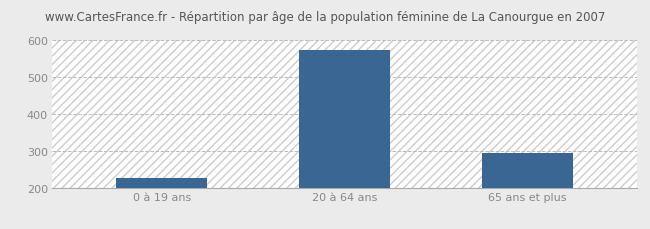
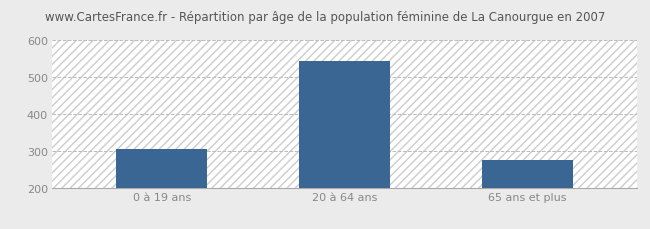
0 à 19 ans: 225 -> 305
20 à 64 ans: 575 -> 545
65 ans et plus: 293 -> 275
